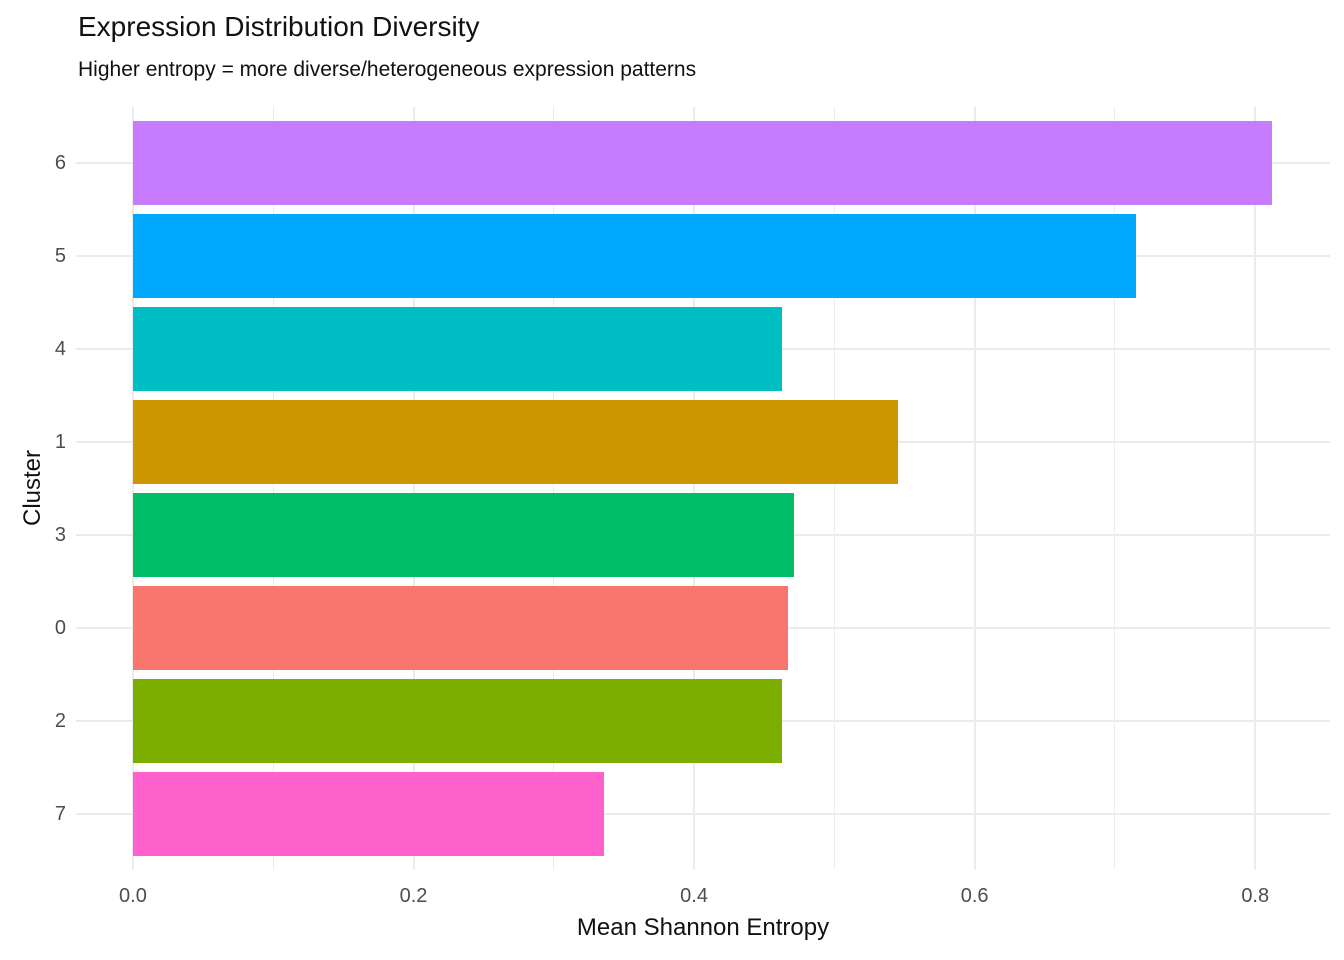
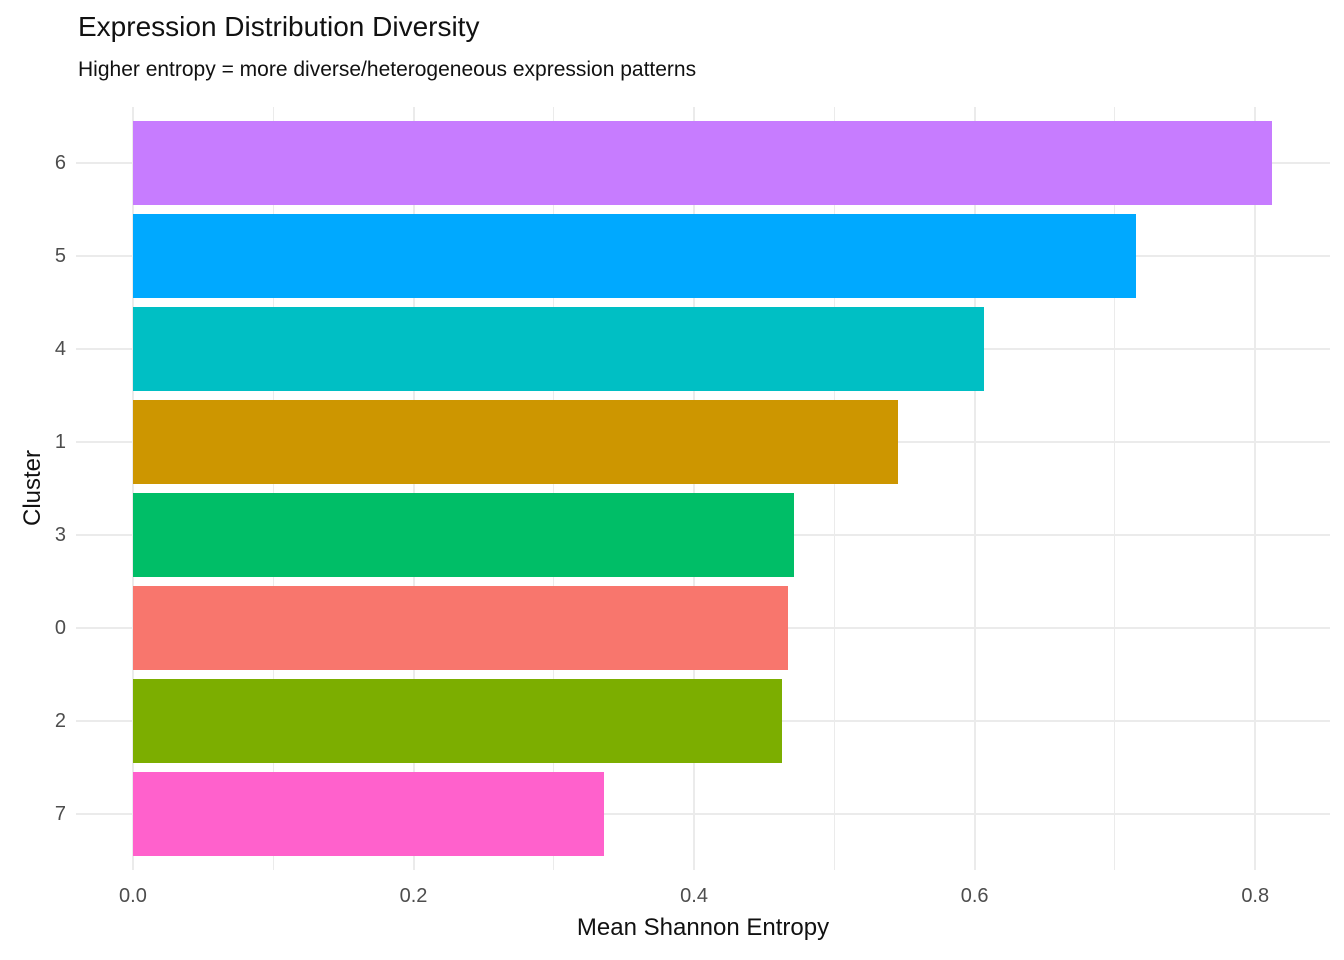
4: 0.463 -> 0.607
